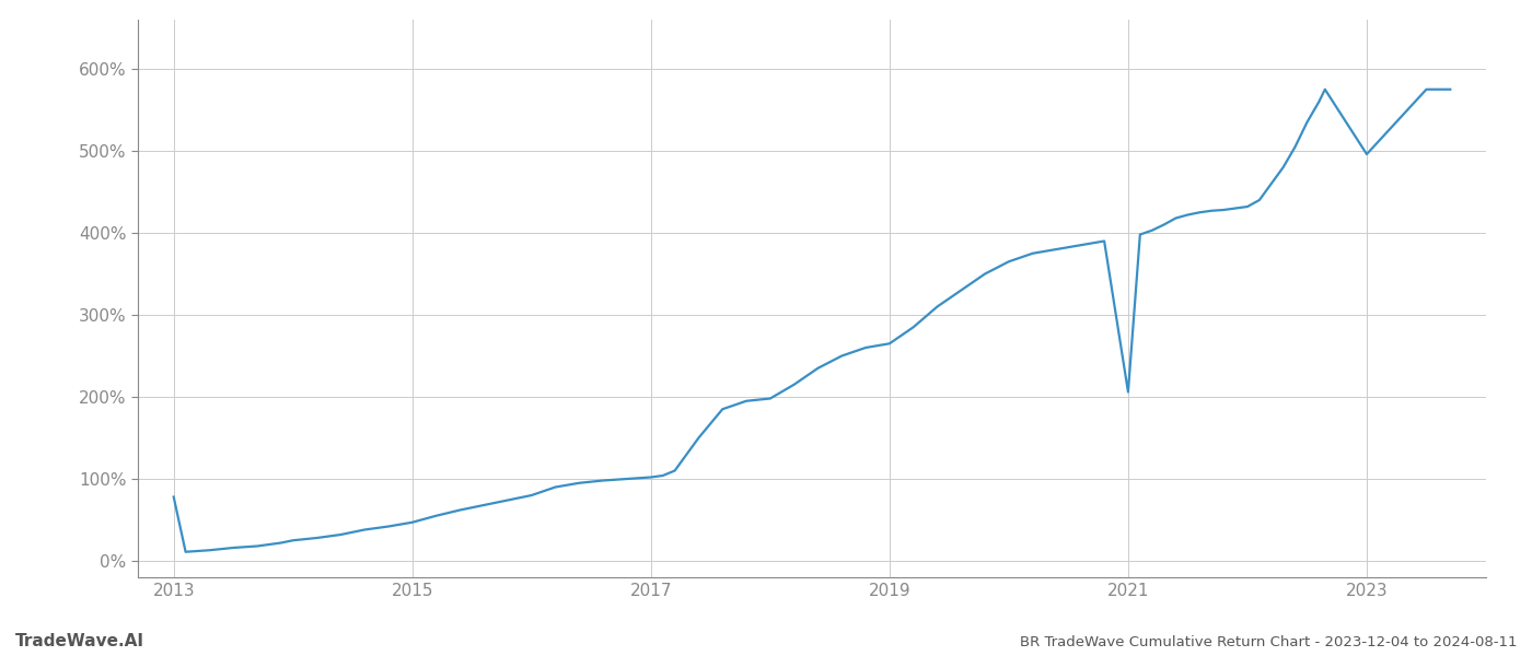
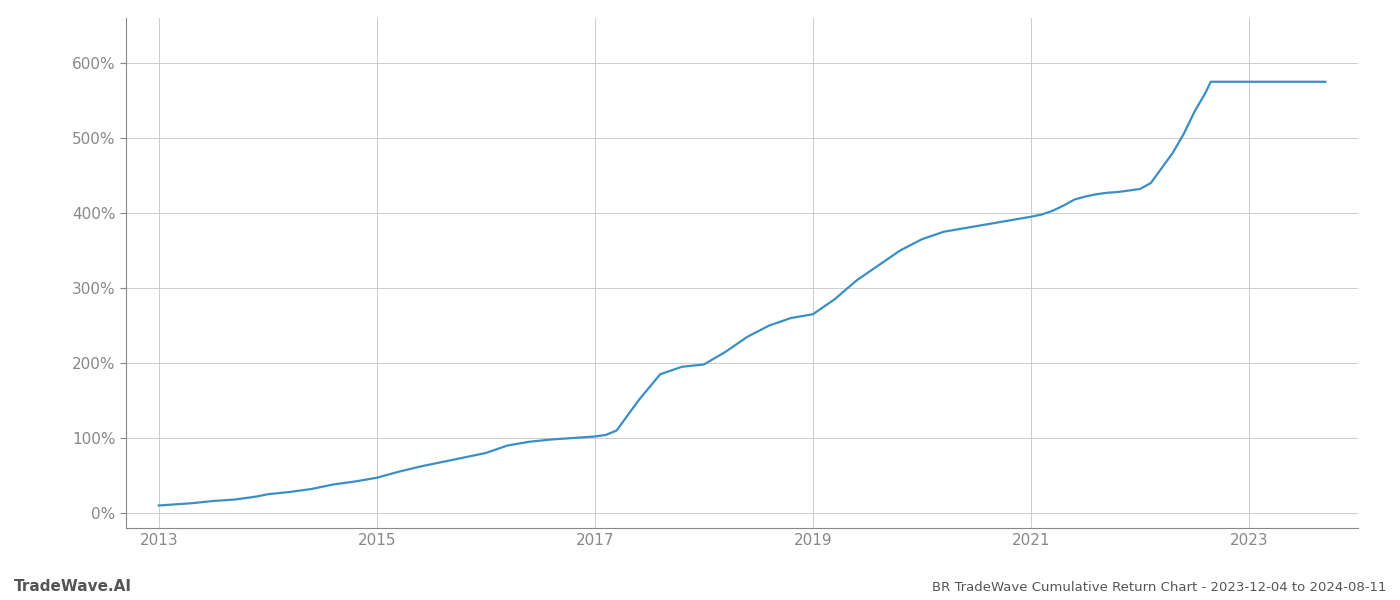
2013: 78% -> 10%
2021: 206% -> 395%
2023: 496% -> 575%
